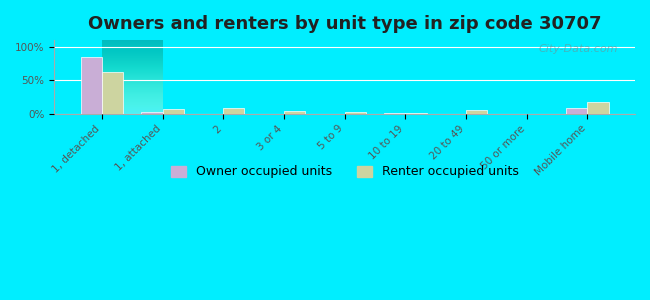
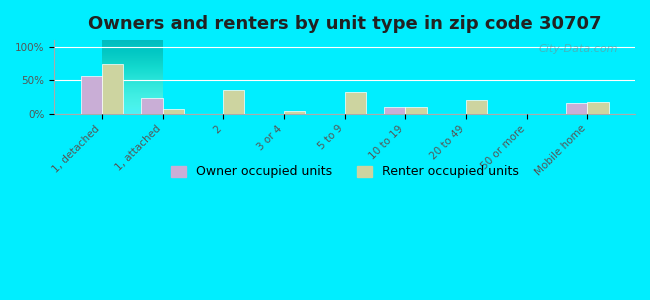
Owner occupied units/1, detached: 85% -> 56%
Renter occupied units/1, detached: 63% -> 74%
Owner occupied units/1, attached: 3% -> 24%
Renter occupied units/2: 9% -> 36%
Renter occupied units/5 to 9: 2% -> 32%
Owner occupied units/10 to 19: 0% -> 10%
Renter occupied units/10 to 19: 1% -> 10%
Renter occupied units/20 to 49: 5% -> 20%
Owner occupied units/Mobile home: 8% -> 16%
